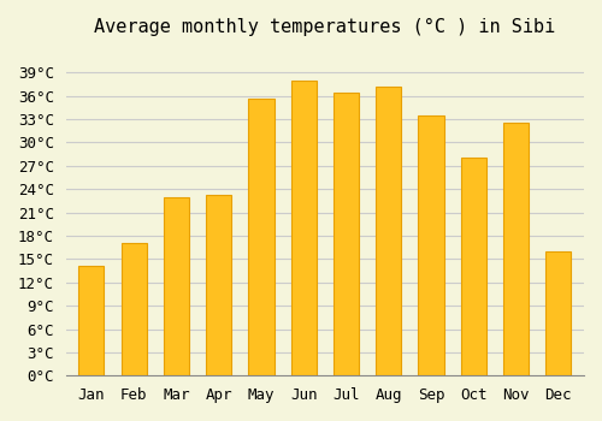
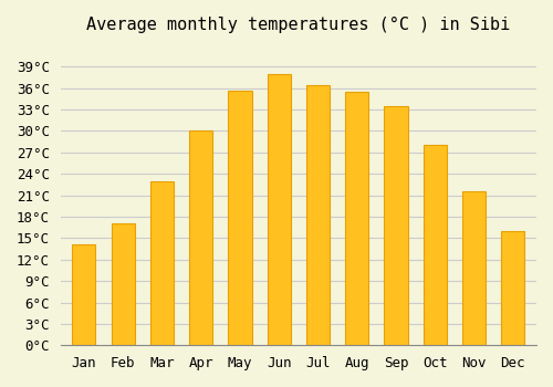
Apr: 23.2°C -> 30.0°C
Aug: 37.2°C -> 35.5°C
Nov: 32.6°C -> 21.5°C
